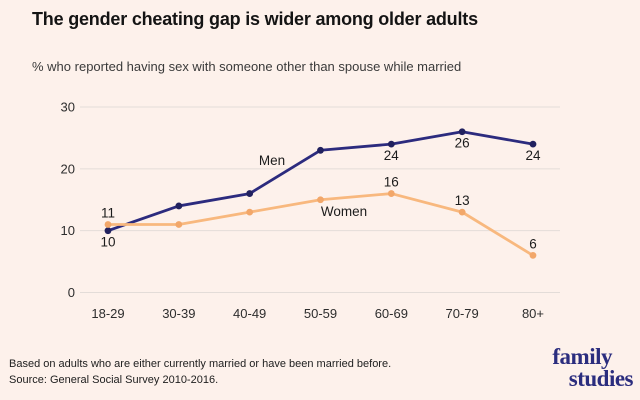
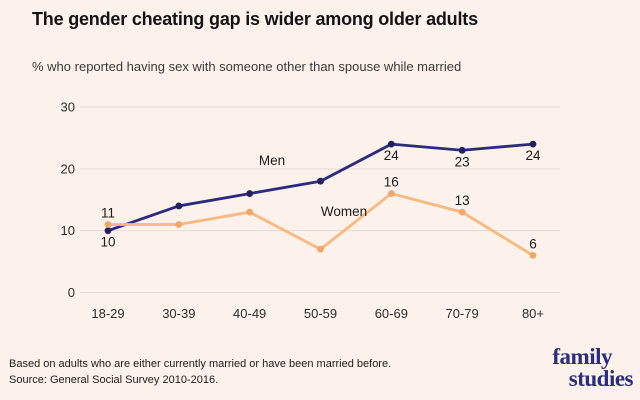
Men/50-59: 23 -> 18
Women/50-59: 15 -> 7
Men/70-79: 26 -> 23
